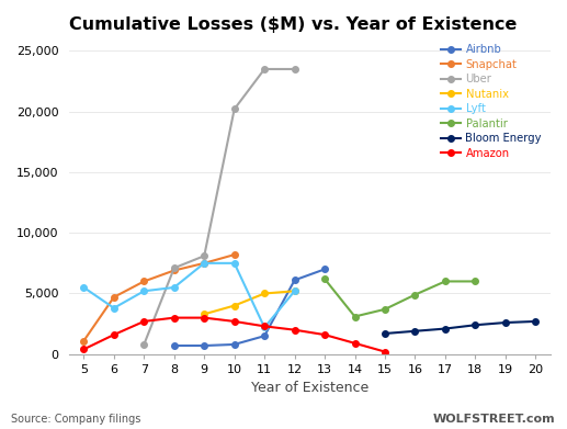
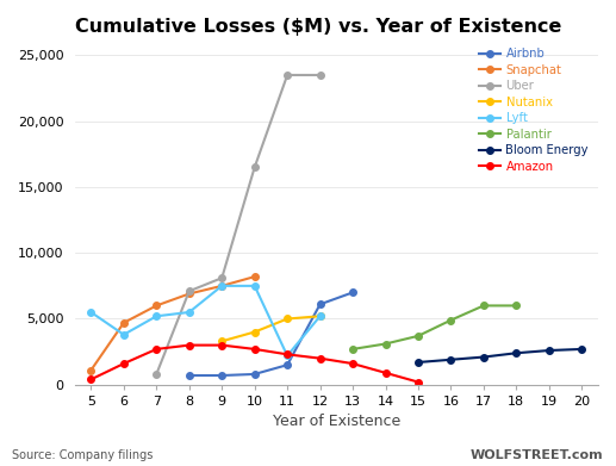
Uber/10: 20,200 -> 16,500
Palantir/13: 6,200 -> 2,700
